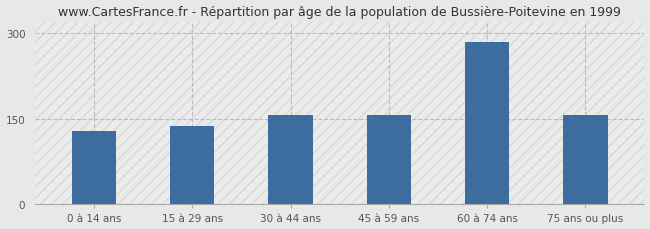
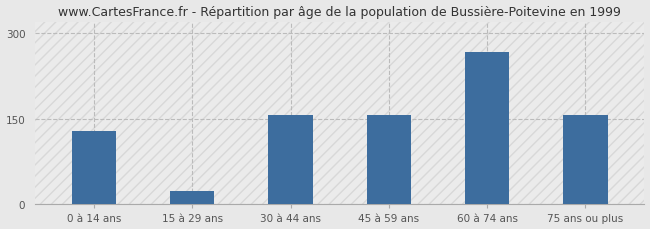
15 à 29 ans: 137 -> 24
60 à 74 ans: 284 -> 266
